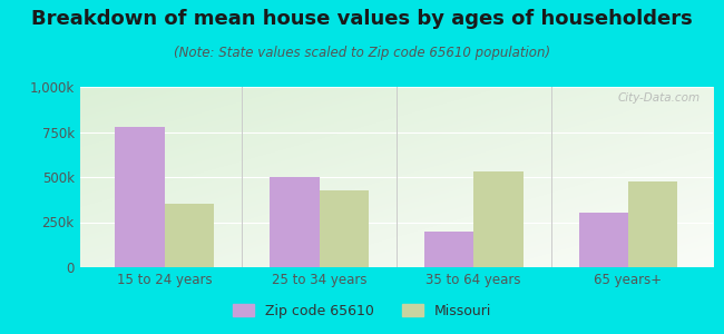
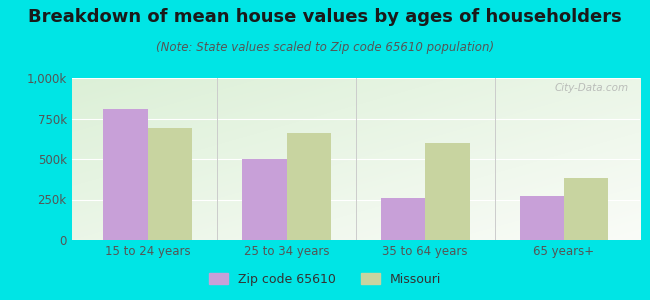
Zip code 65610/15 to 24 years: 780k -> 810k
Missouri/15 to 24 years: 350k -> 690k
Missouri/25 to 34 years: 420k -> 660k
Zip code 65610/35 to 64 years: 200k -> 260k
Missouri/35 to 64 years: 530k -> 600k
Zip code 65610/65 years+: 300k -> 270k
Missouri/65 years+: 480k -> 380k
